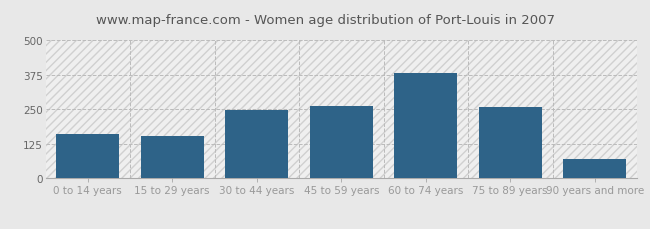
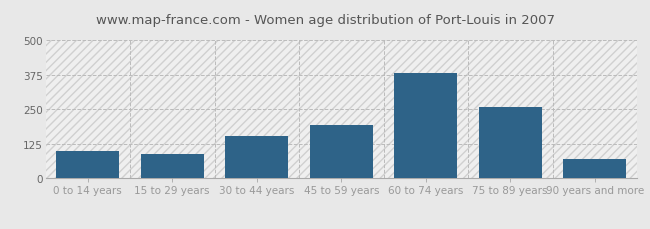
0 to 14 years: 162 -> 100
15 to 29 years: 155 -> 90
30 to 44 years: 248 -> 155
45 to 59 years: 262 -> 195
